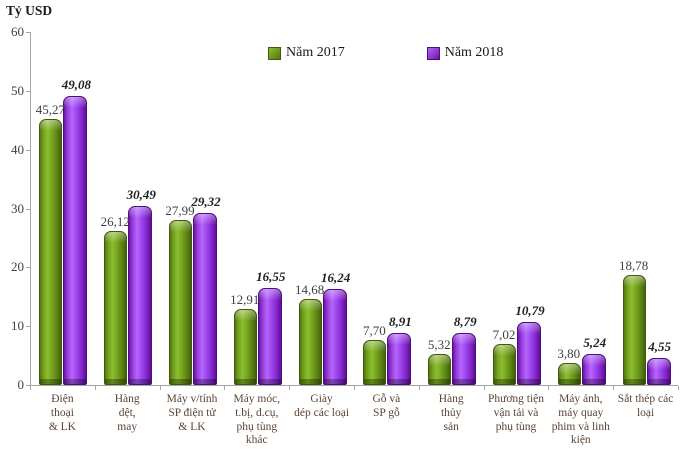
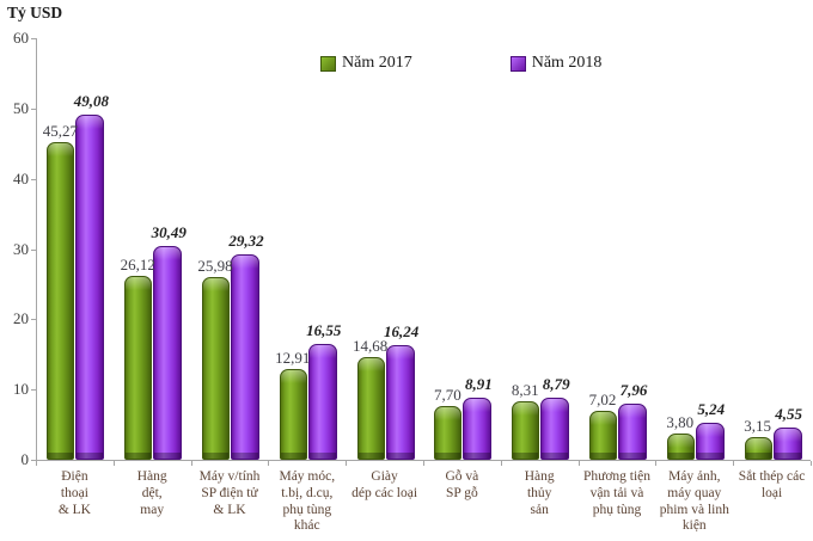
Năm 2017/Máy v/tính SP điện tử & LK: 27,99 -> 25,98
Năm 2017/Hàng thủy sản: 5,32 -> 8,31
Năm 2018/Phương tiện vận tải và phụ tùng: 10,79 -> 7,96
Năm 2017/Sắt thép các loại: 18,78 -> 3,15
